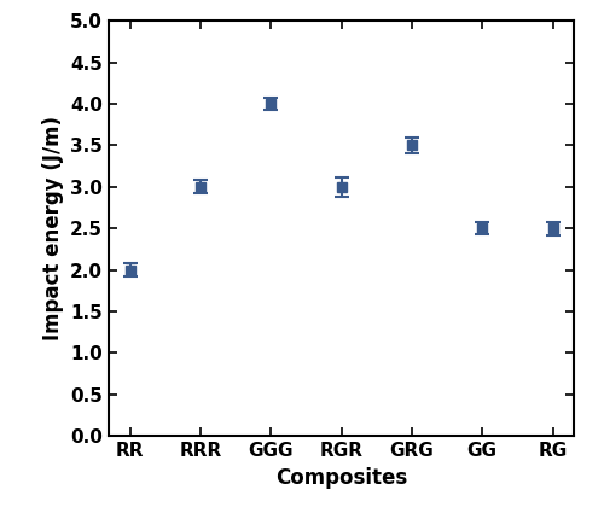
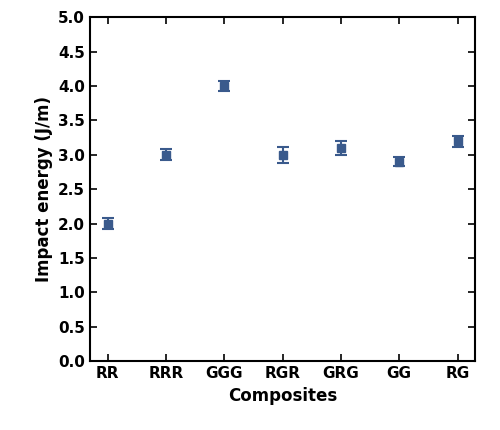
GRG: 3.5 -> 3.1
GG: 2.5 -> 2.9
RG: 2.5 -> 3.2
